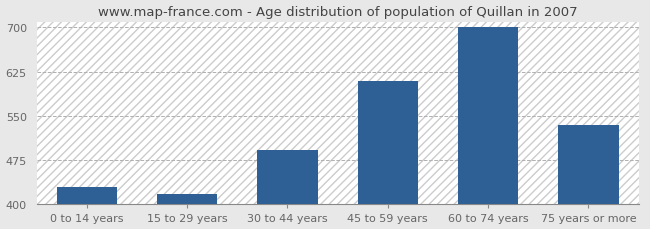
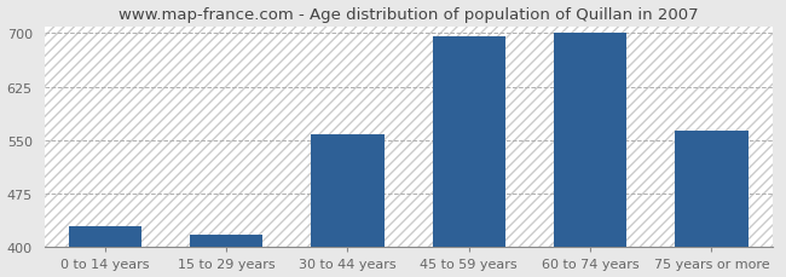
30 to 44 years: 492 -> 558
45 to 59 years: 610 -> 695
75 years or more: 534 -> 563
